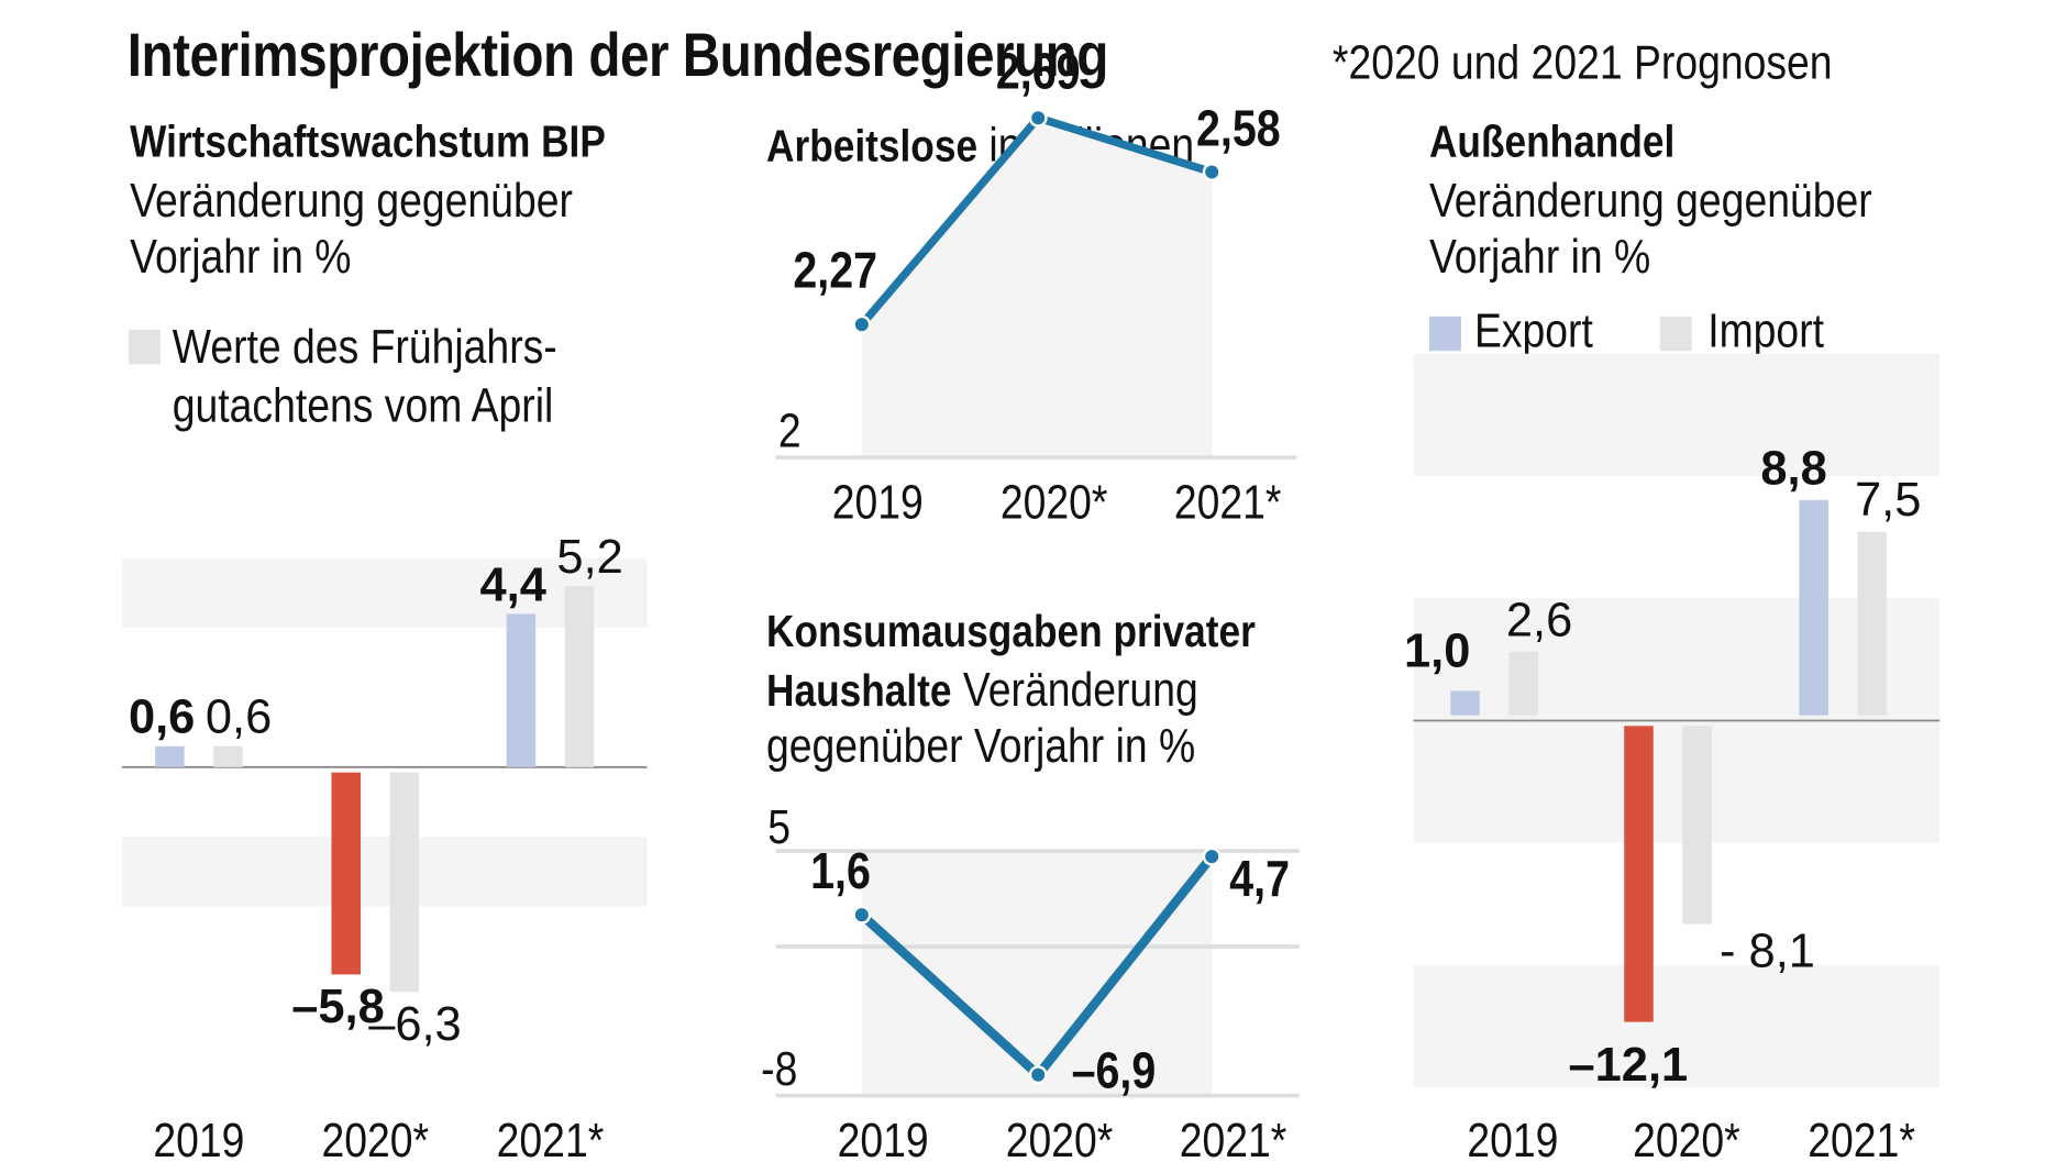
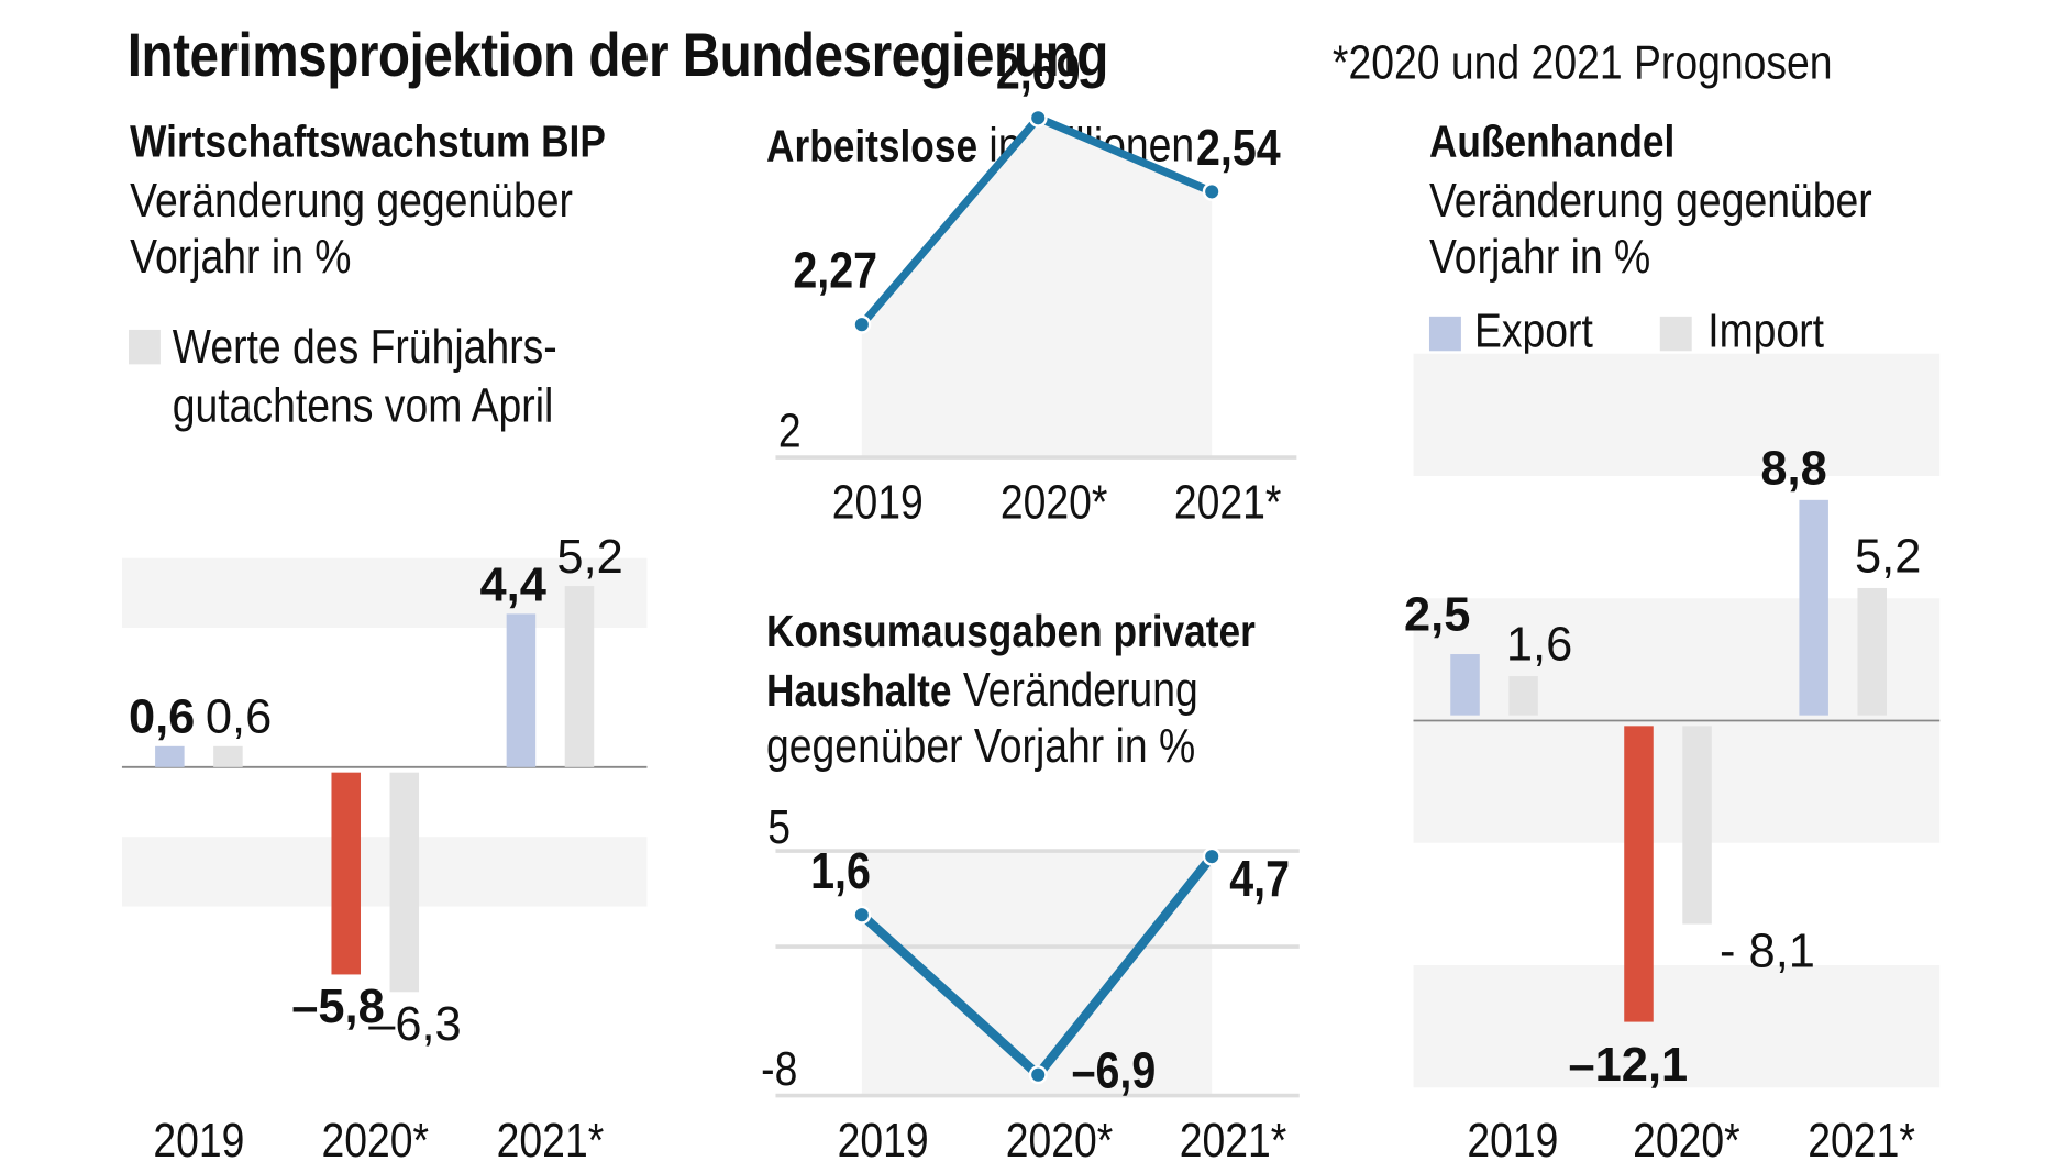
Arbeitslose in Millionen/2021*: 2,58 -> 2,54
Außenhandel/Export/2019: 1,0 -> 2,5
Außenhandel/Import/2019: 2,6 -> 1,6
Außenhandel/Import/2021*: 7,5 -> 5,2
